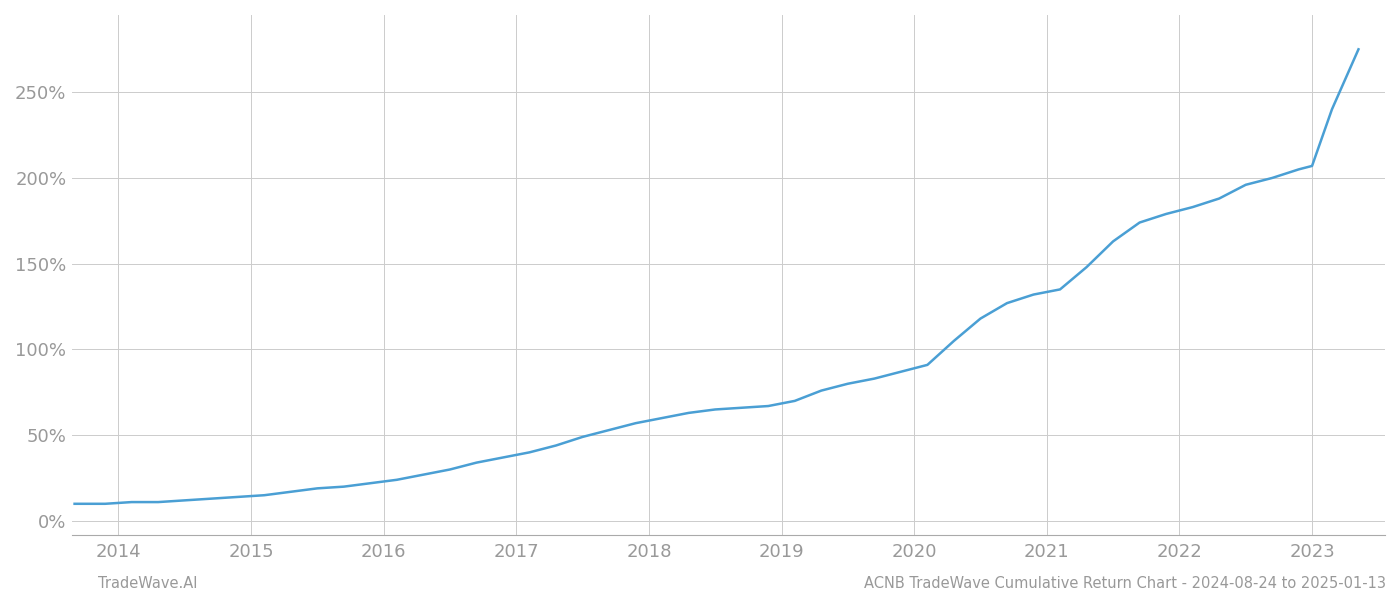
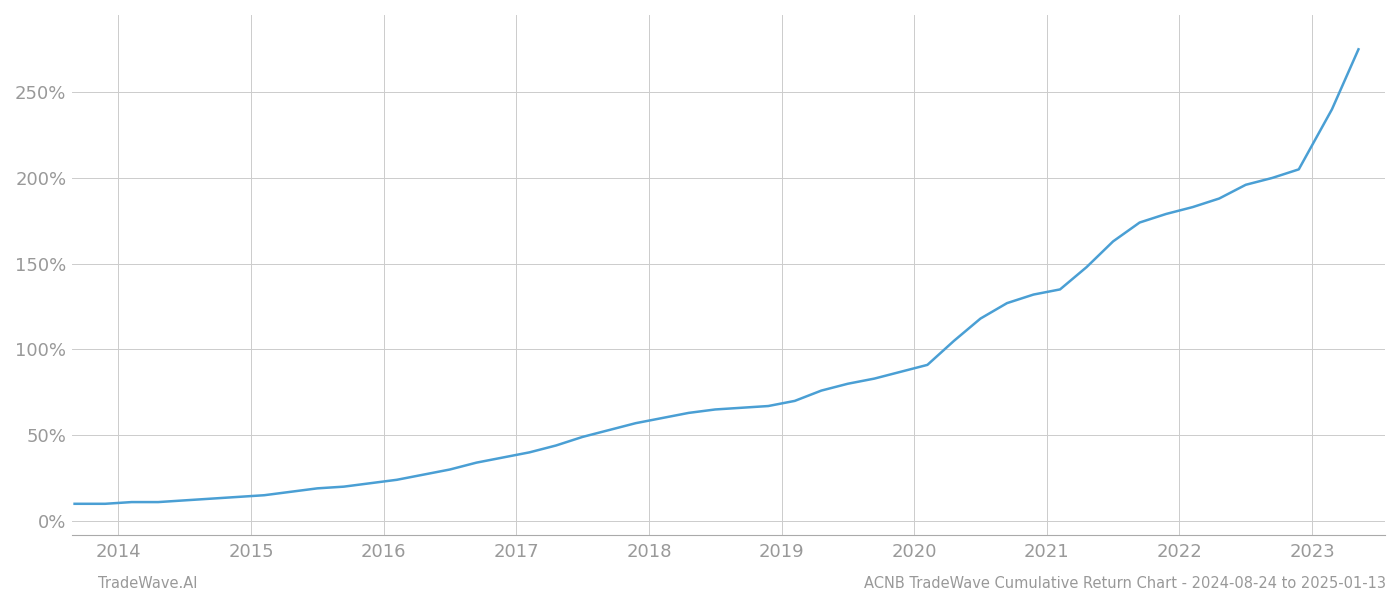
2023: 207% -> 219%
